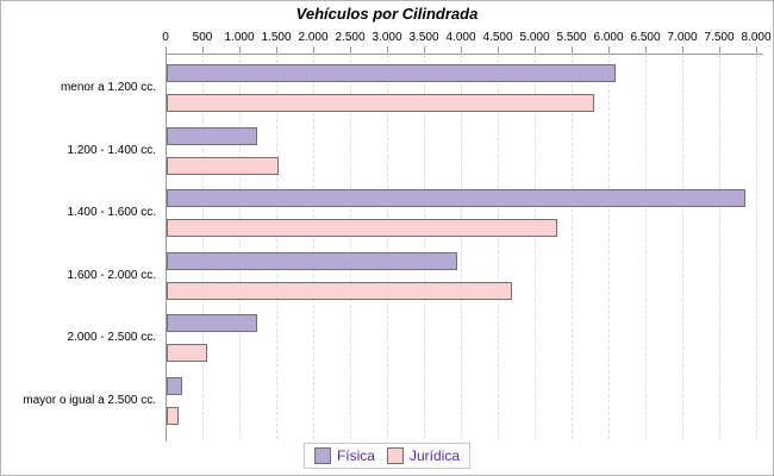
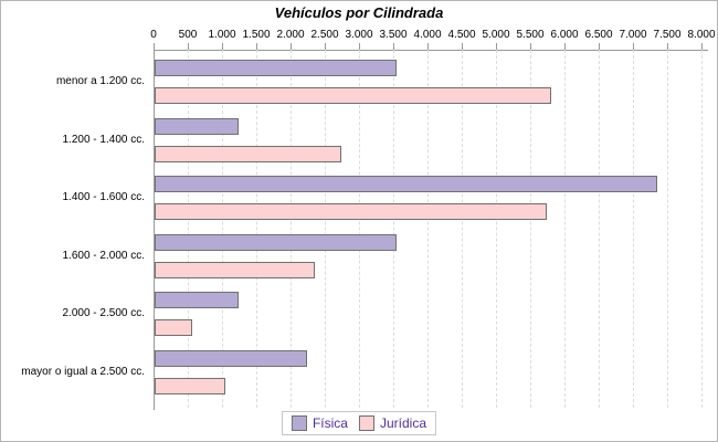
Física/menor a 1.200 cc.: 6000 -> 3500
Jurídica/1.200 - 1.400 cc.: 1500 -> 2700
Física/1.400 - 1.600 cc.: 7800 -> 7300
Jurídica/1.400 - 1.600 cc.: 5200 -> 5700
Física/1.600 - 2.000 cc.: 3900 -> 3500
Jurídica/1.600 - 2.000 cc.: 4600 -> 2300
Física/mayor o igual a 2.500 cc.: 200 -> 2200
Jurídica/mayor o igual a 2.500 cc.: 100 -> 1000
